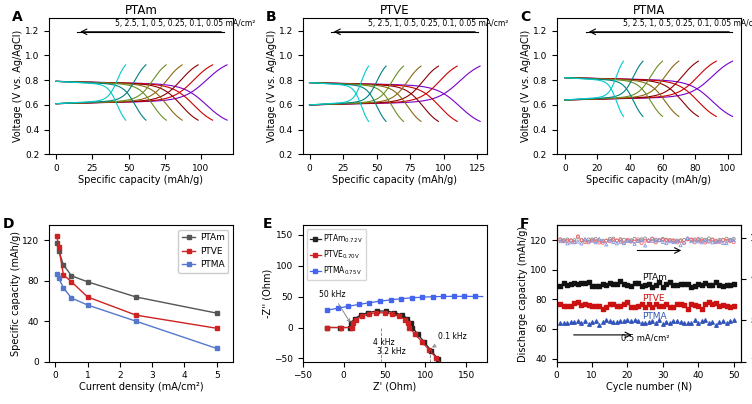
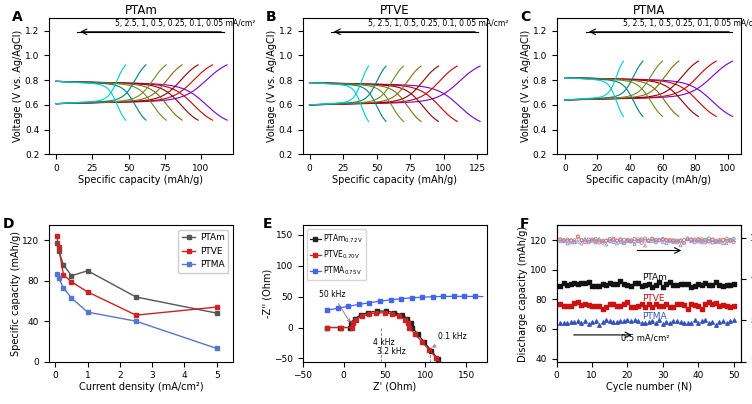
PTAm/1: 79 -> 90
PTVE/1: 64 -> 69
PTMA/1: 56 -> 49
PTVE/5: 33 -> 54
